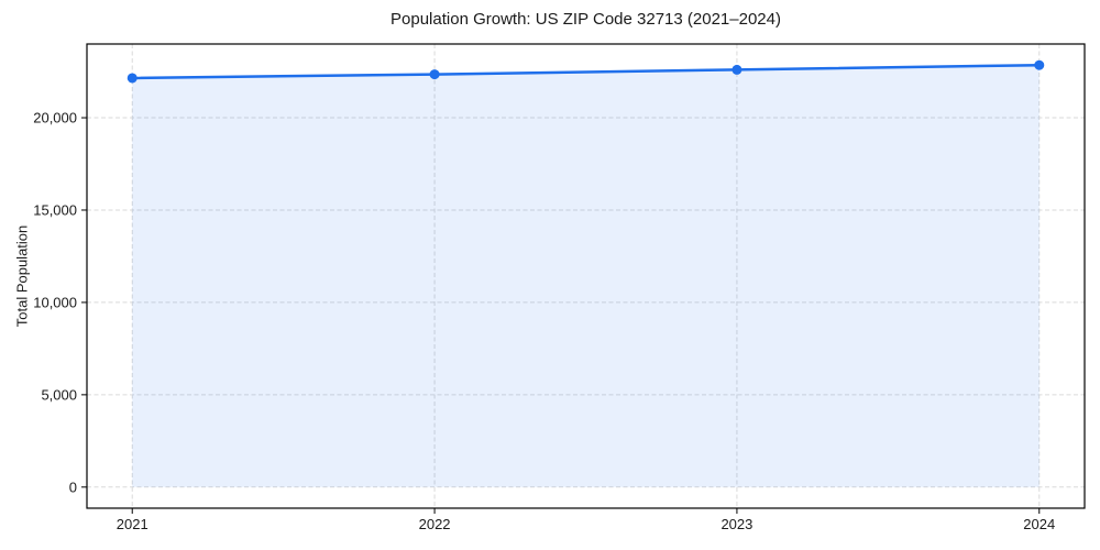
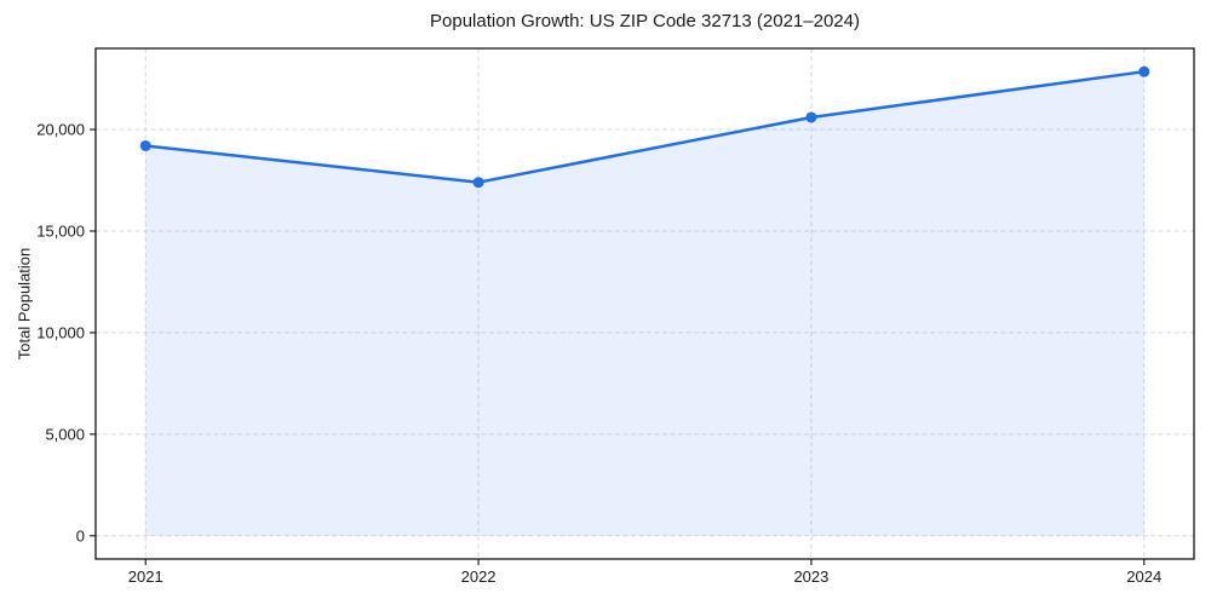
2021: 22200 -> 19200
2022: 22400 -> 17400
2023: 22600 -> 20600
